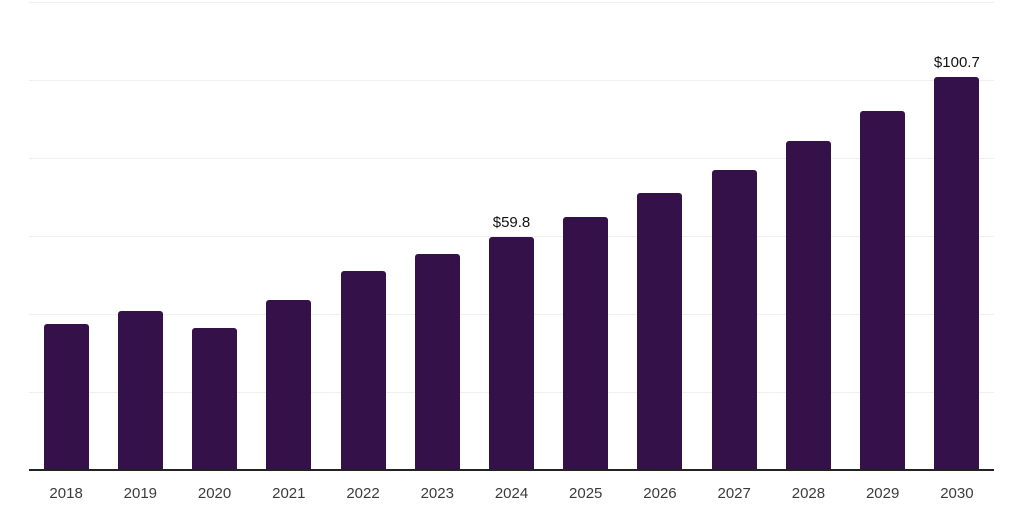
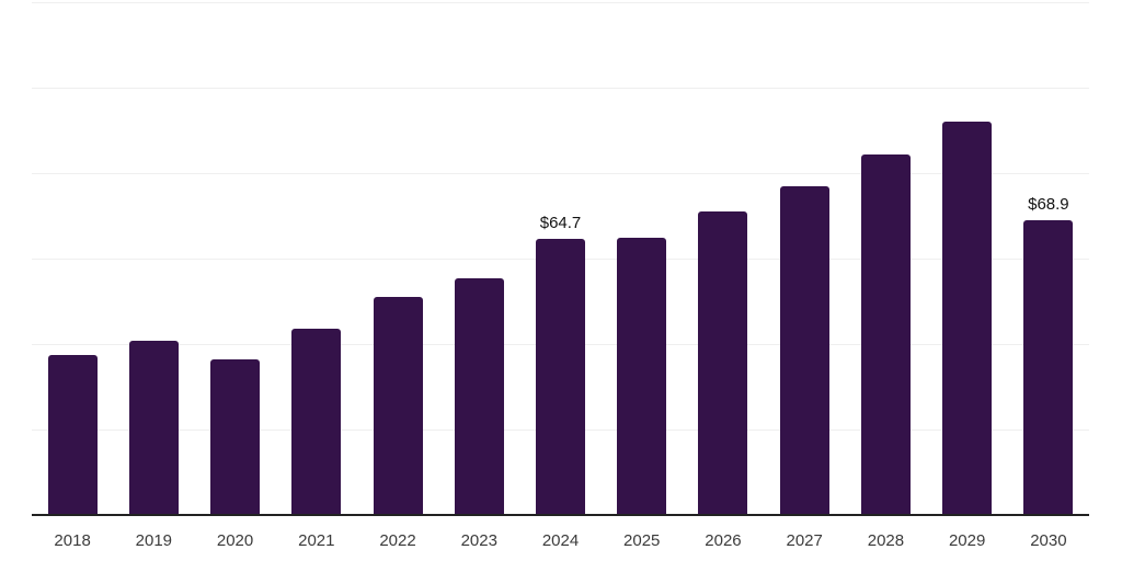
2024: $59.8 -> $64.7
2030: $100.7 -> $68.9
